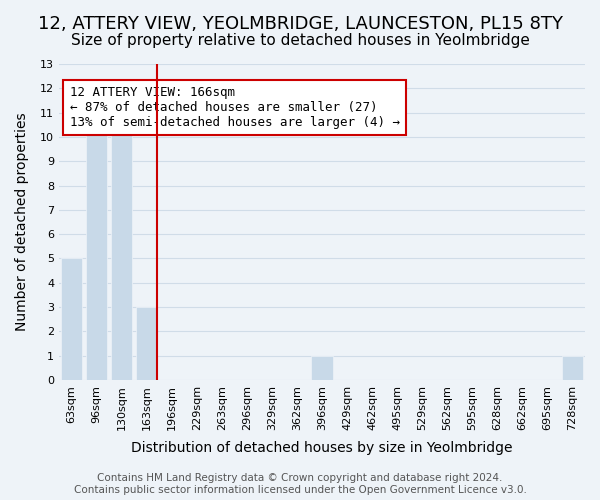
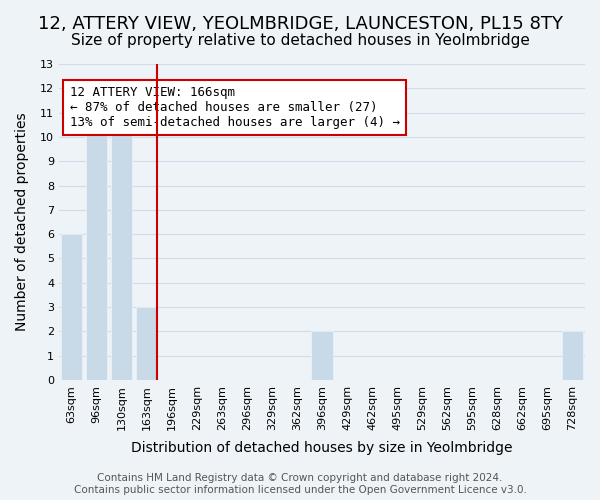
63sqm: 5 -> 6
396sqm: 1 -> 2
728sqm: 1 -> 2
